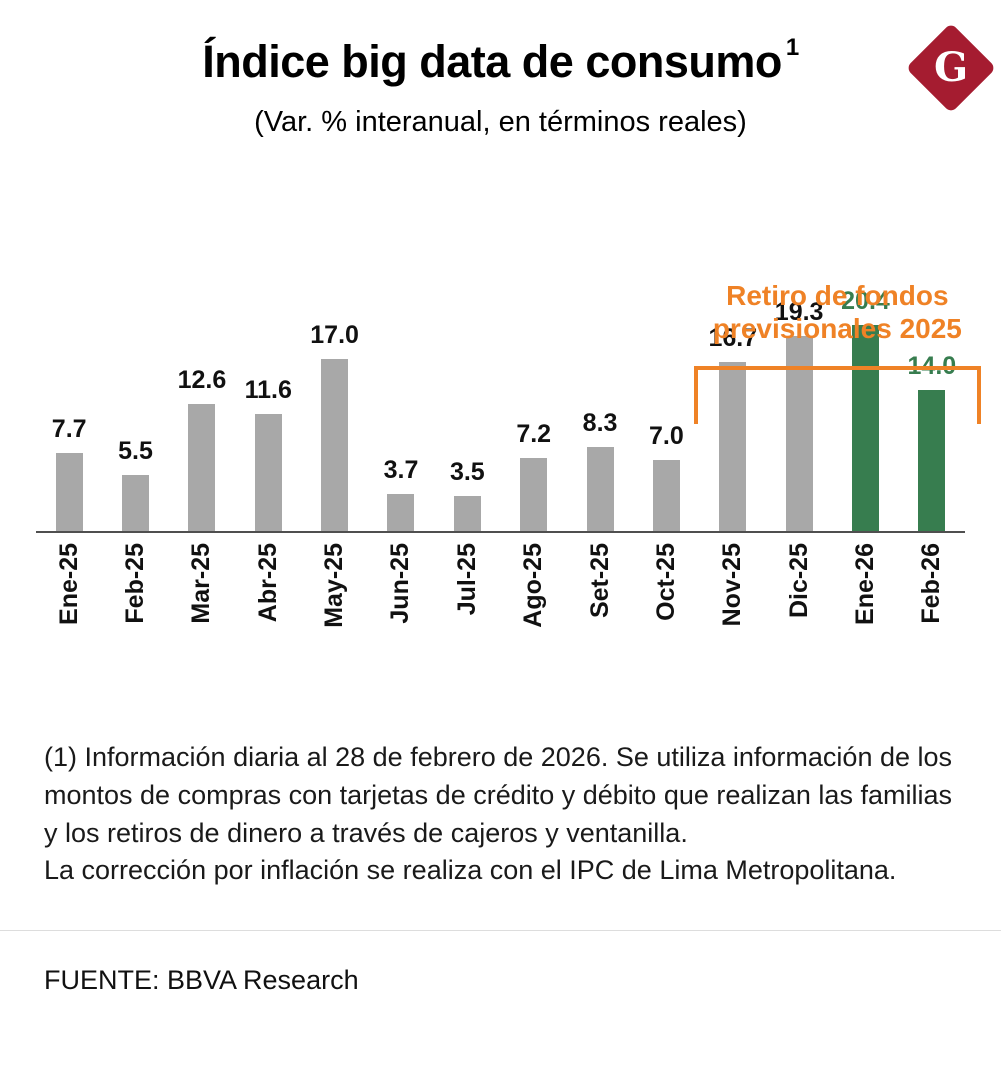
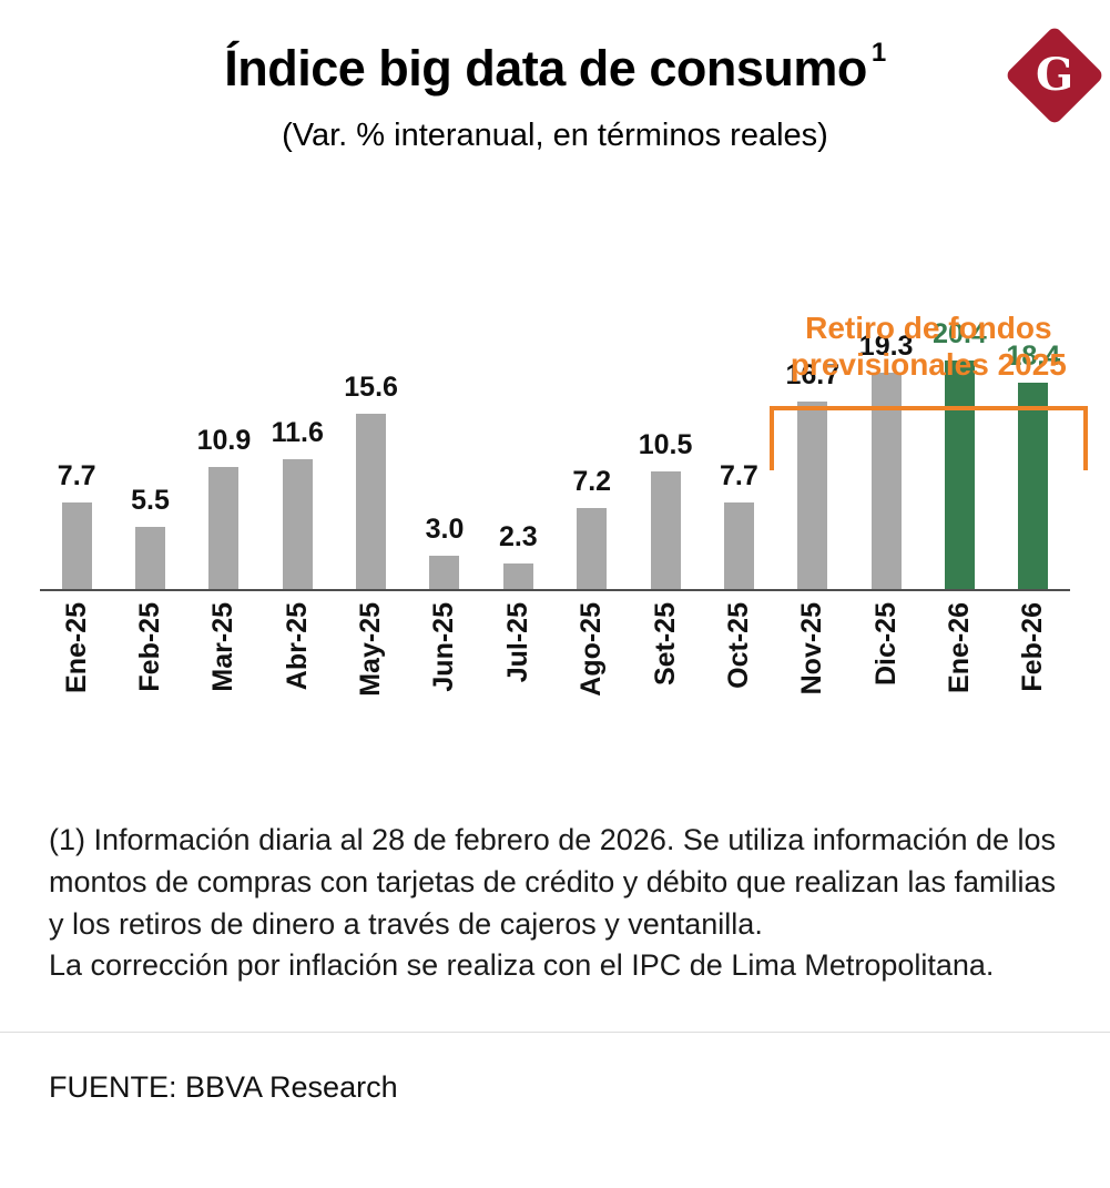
Mar-25: 12.6 -> 10.9
May-25: 17.0 -> 15.6
Jun-25: 3.7 -> 3.0
Jul-25: 3.5 -> 2.3
Set-25: 8.3 -> 10.5
Oct-25: 7.0 -> 7.7
Feb-26: 14.0 -> 18.4
